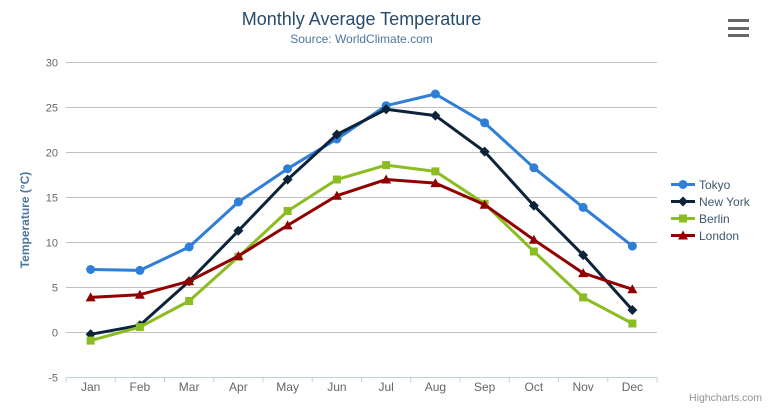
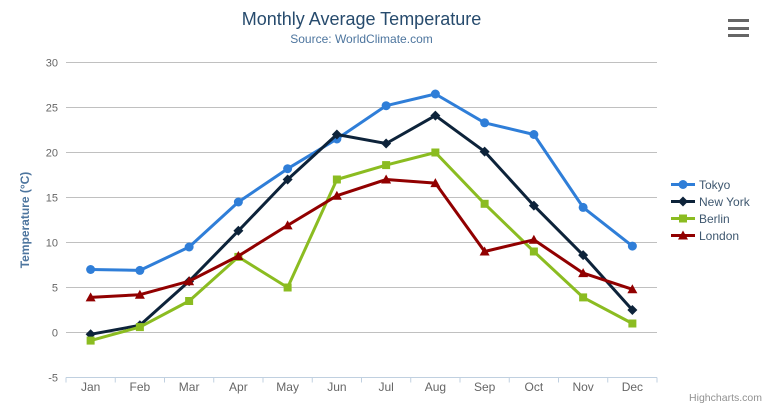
Berlin/May: 14 -> 5
New York/Jul: 25 -> 21
Berlin/Aug: 18 -> 20
London/Sep: 14 -> 9
Tokyo/Oct: 18 -> 22
